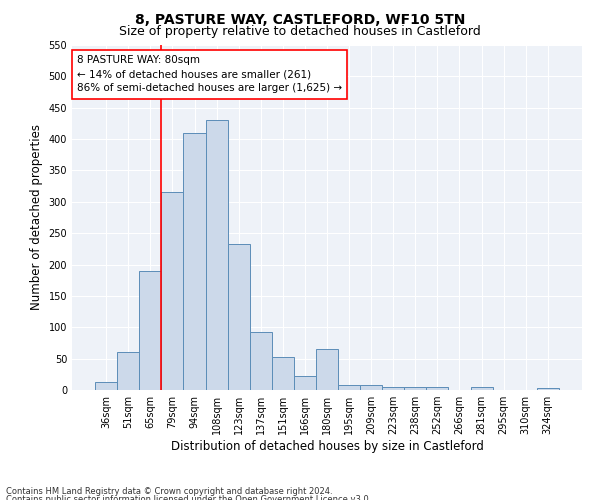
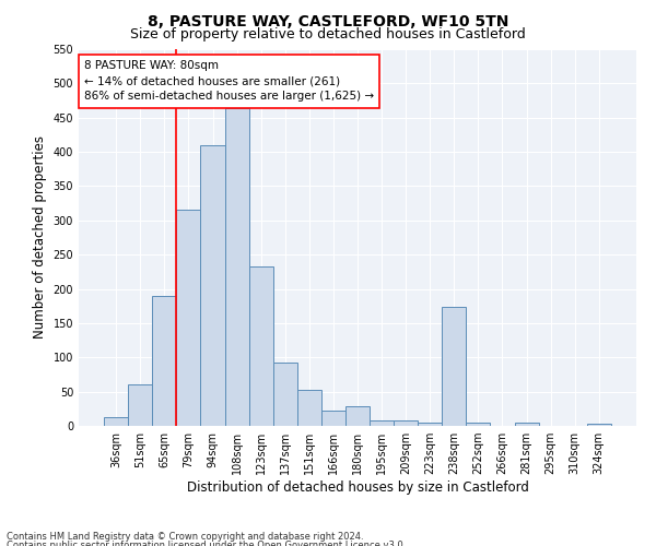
108sqm: 430 -> 464
180sqm: 65 -> 28
238sqm: 4 -> 174
